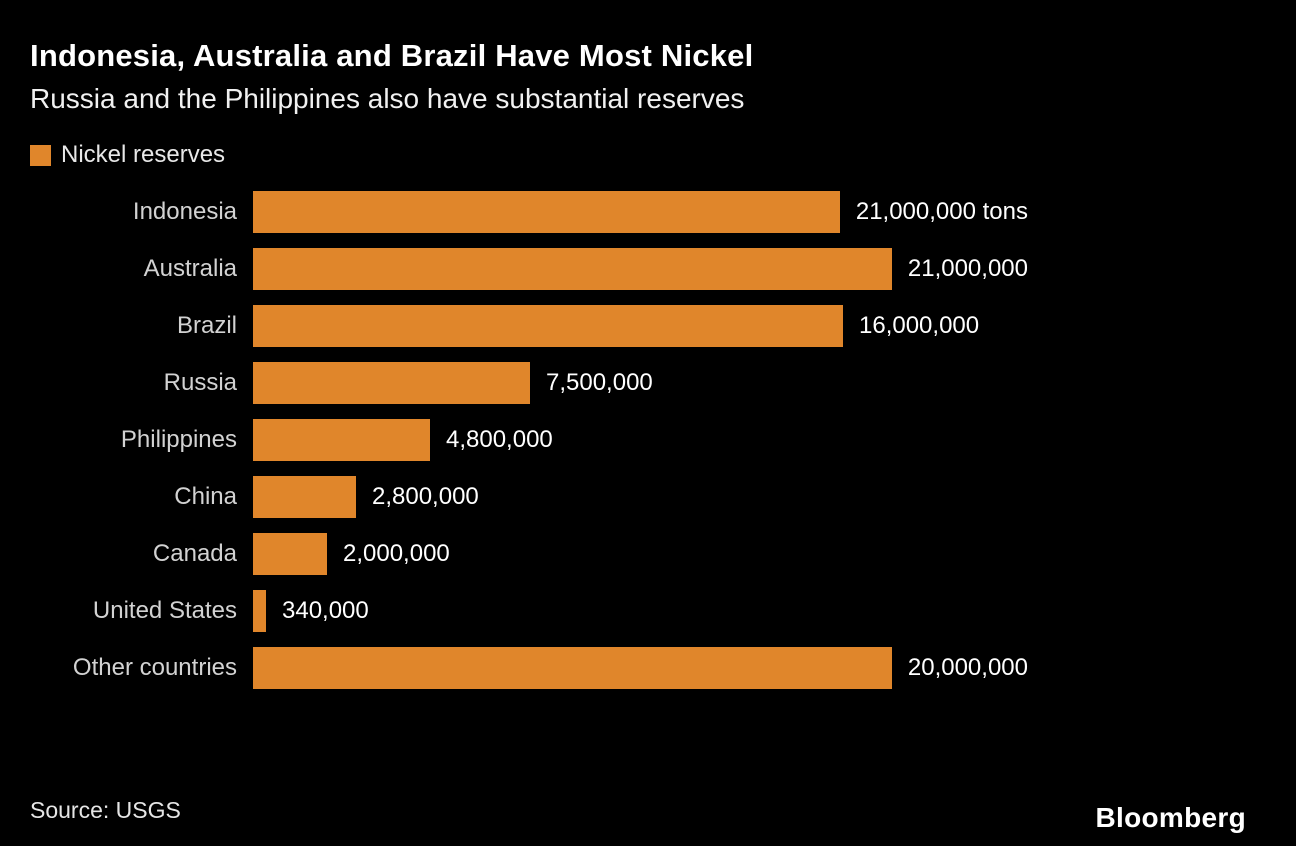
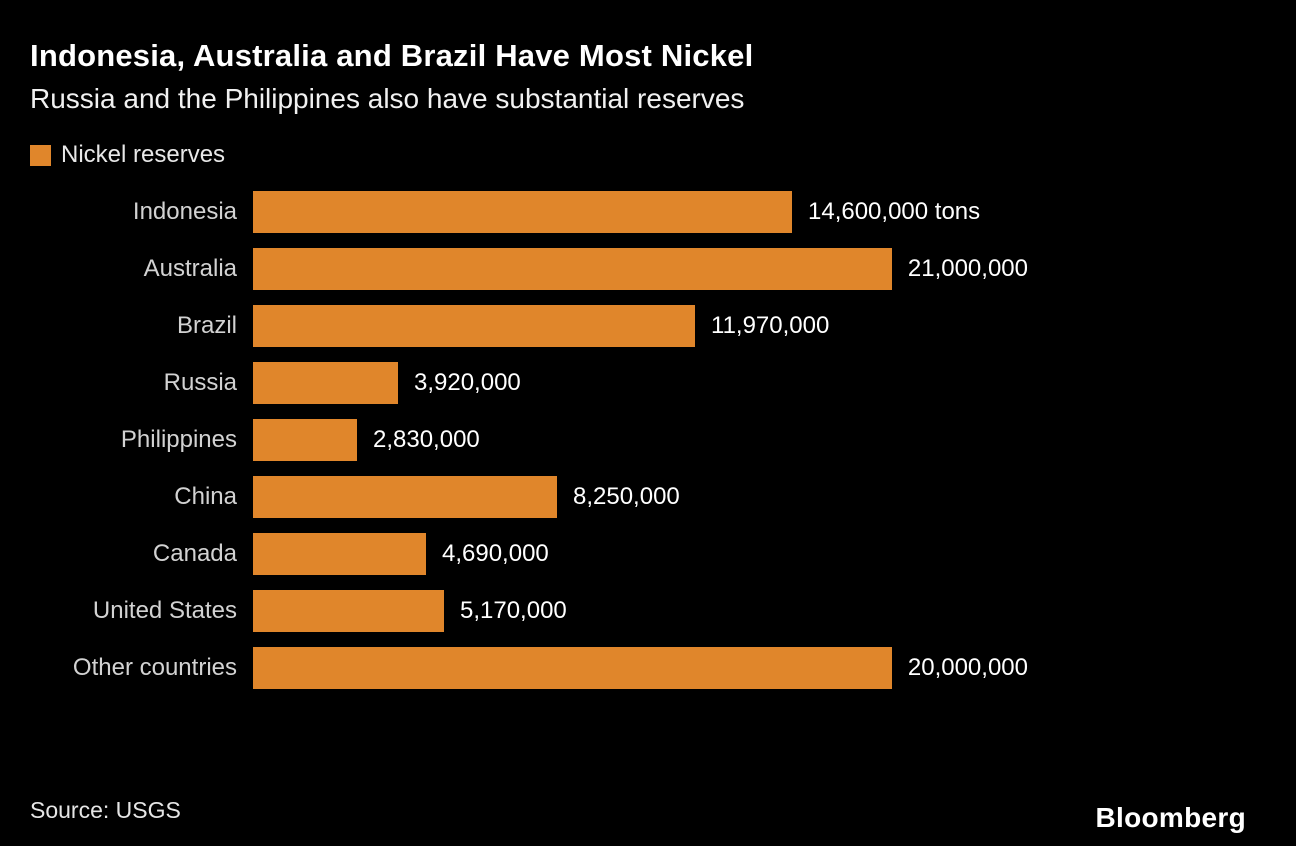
Indonesia: 21,000,000 -> 14,600,000
Brazil: 16,000,000 -> 11,970,000
Russia: 7,500,000 -> 3,920,000
Philippines: 4,800,000 -> 2,830,000
China: 2,800,000 -> 8,250,000
Canada: 2,000,000 -> 4,690,000
United States: 340,000 -> 5,170,000
